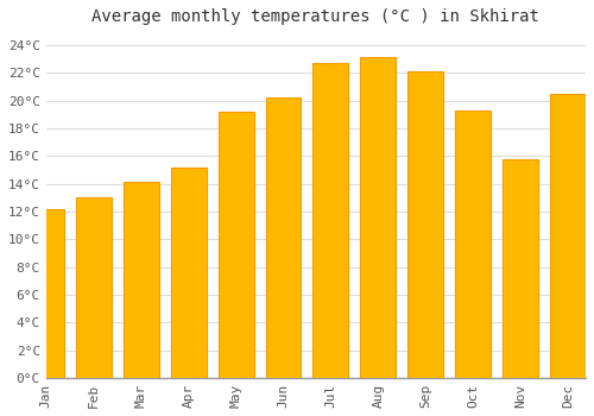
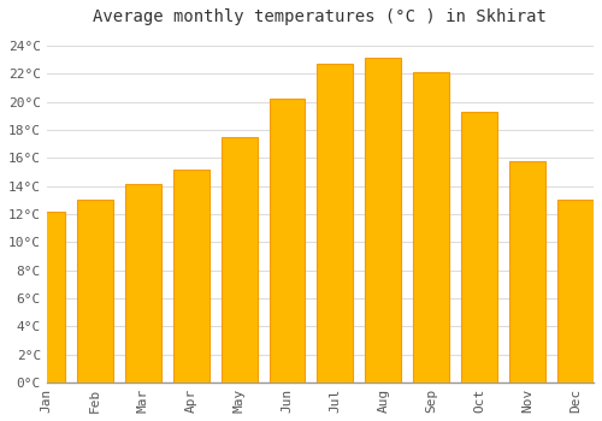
May: 19.2°C -> 17.5°C
Dec: 20.5°C -> 13.0°C
